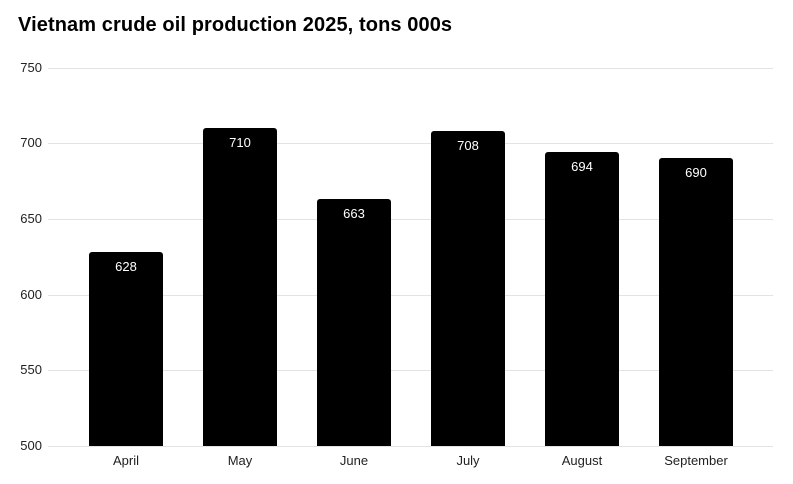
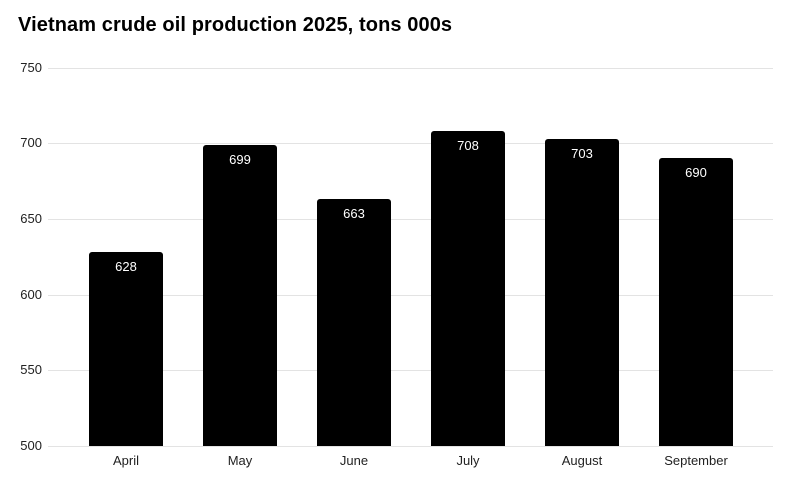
May: 710 -> 699
August: 694 -> 703
